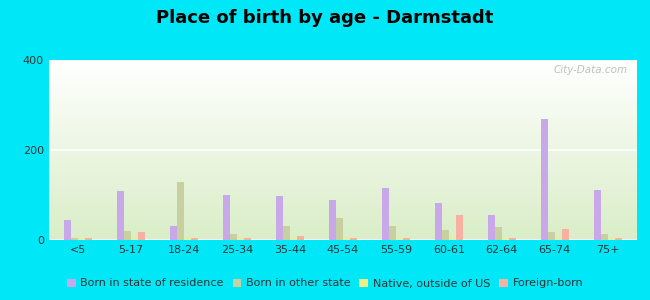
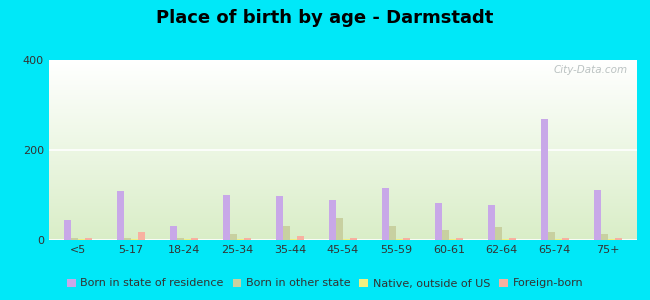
Born in other state/5-17: 20 -> 4
Born in other state/18-24: 130 -> 4
Foreign-born/60-61: 55 -> 4
Born in state of residence/62-64: 55 -> 78
Foreign-born/65-74: 25 -> 4
